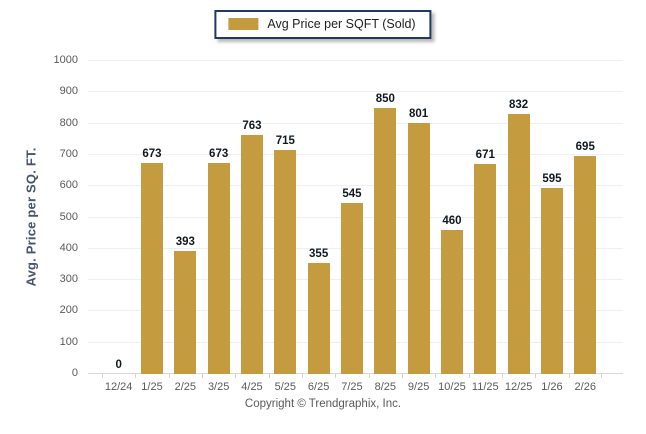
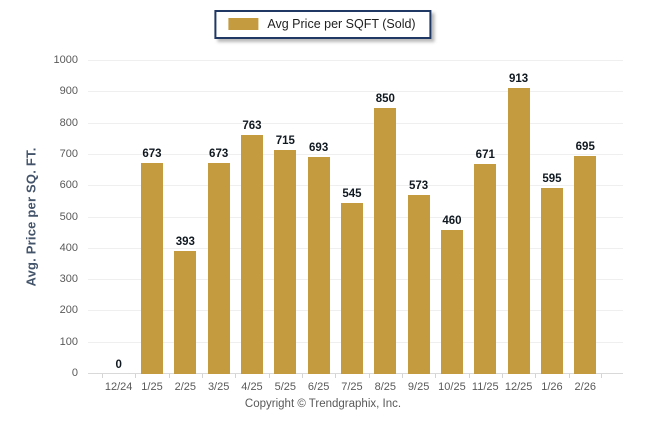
6/25: 355 -> 693
9/25: 801 -> 573
12/25: 832 -> 913
